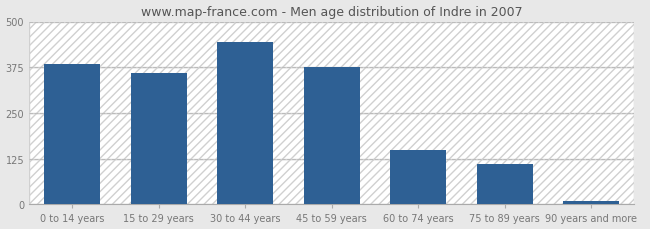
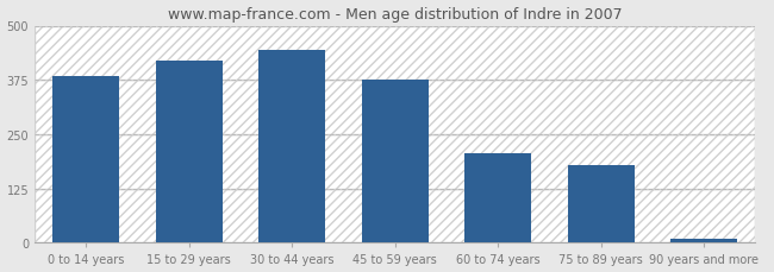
15 to 29 years: 358 -> 420
60 to 74 years: 148 -> 205
75 to 89 years: 110 -> 180
